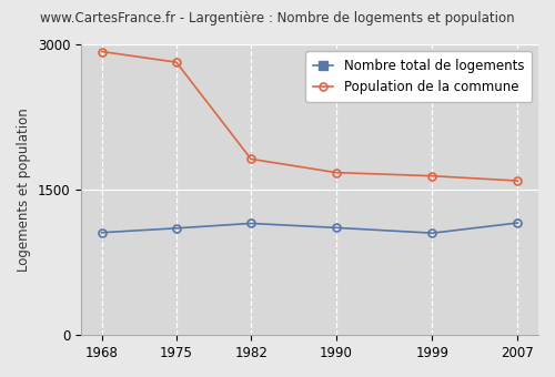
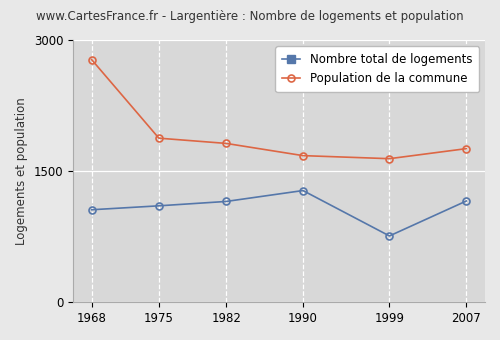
Population de la commune/1968: 2930 -> 2780
Population de la commune/1975: 2820 -> 1880
Nombre total de logements/1990: 1110 -> 1280
Nombre total de logements/1999: 1060 -> 760
Population de la commune/2007: 1600 -> 1760
